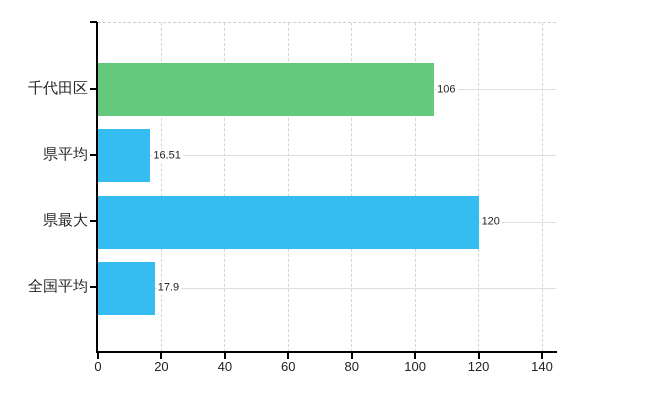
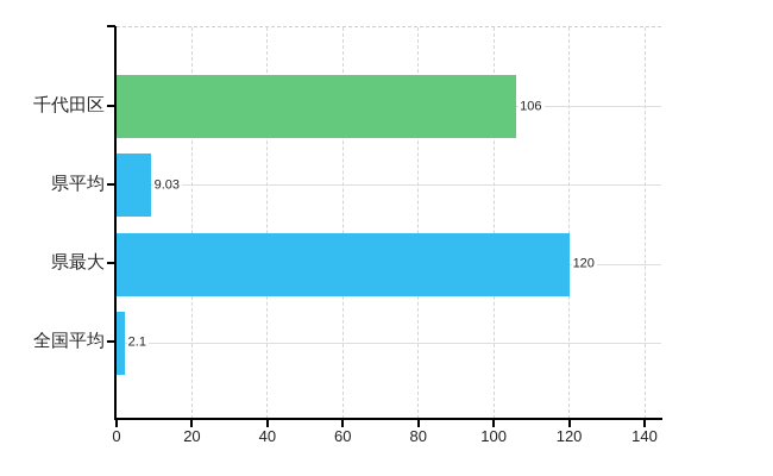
県平均: 16.51 -> 9.03
全国平均: 17.9 -> 2.1
